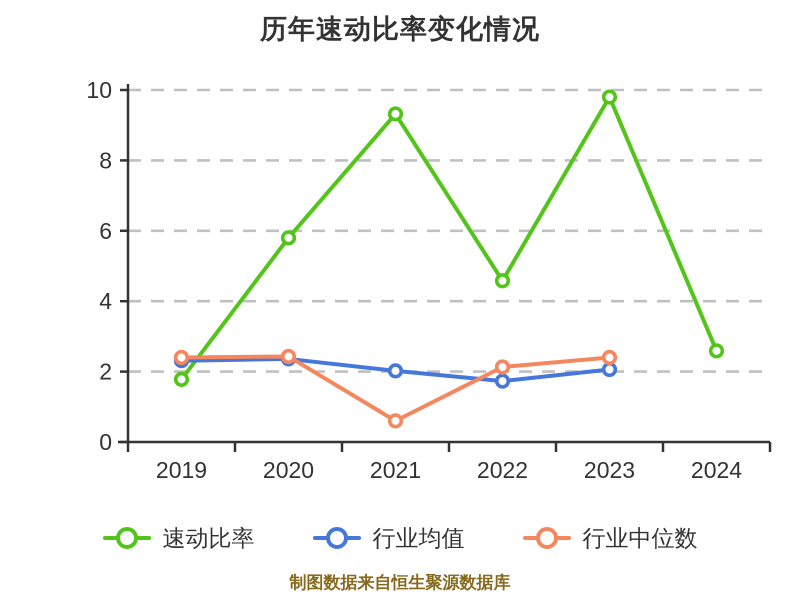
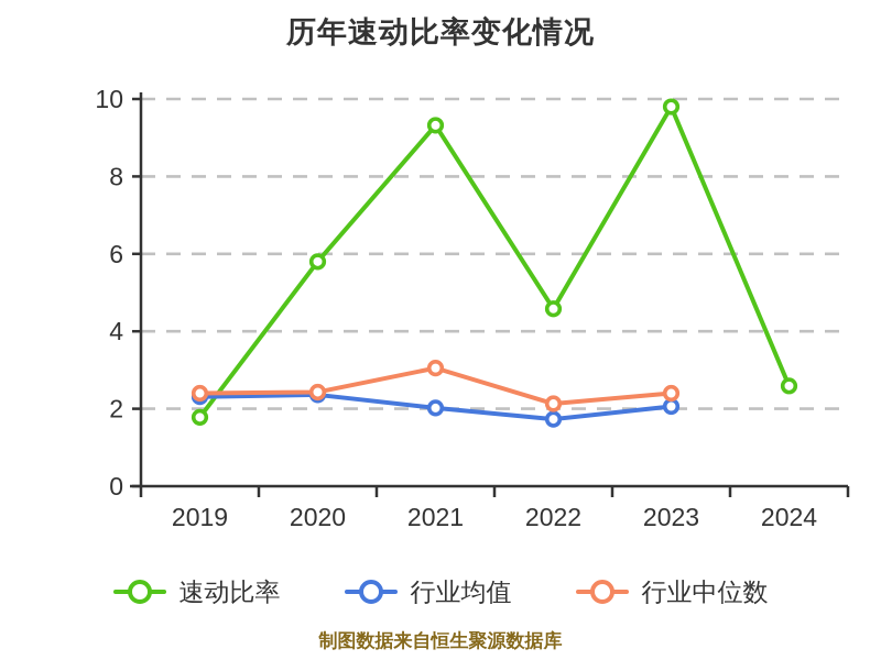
行业中位数/2021: 0.6 -> 3.0
